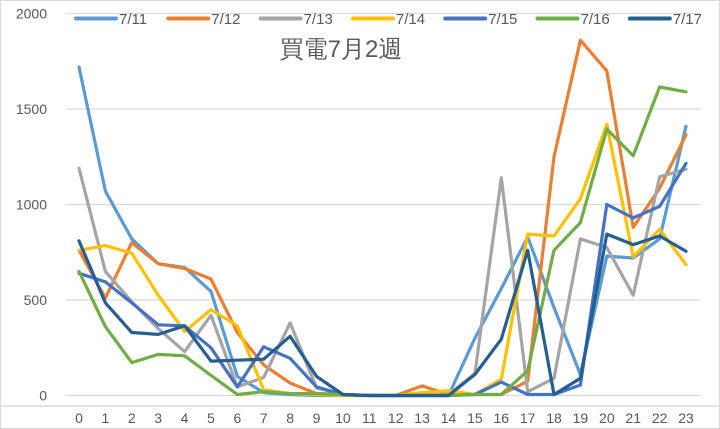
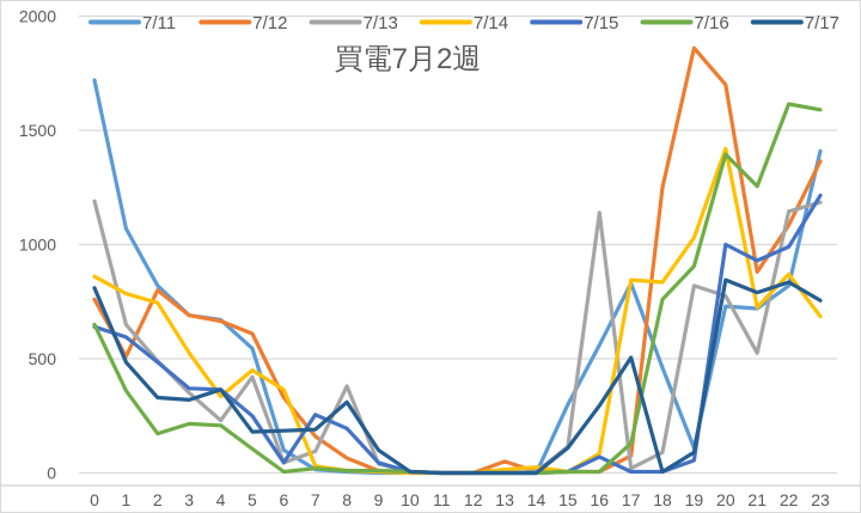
7/14/0: 760 -> 860
7/17/17: 760 -> 500
